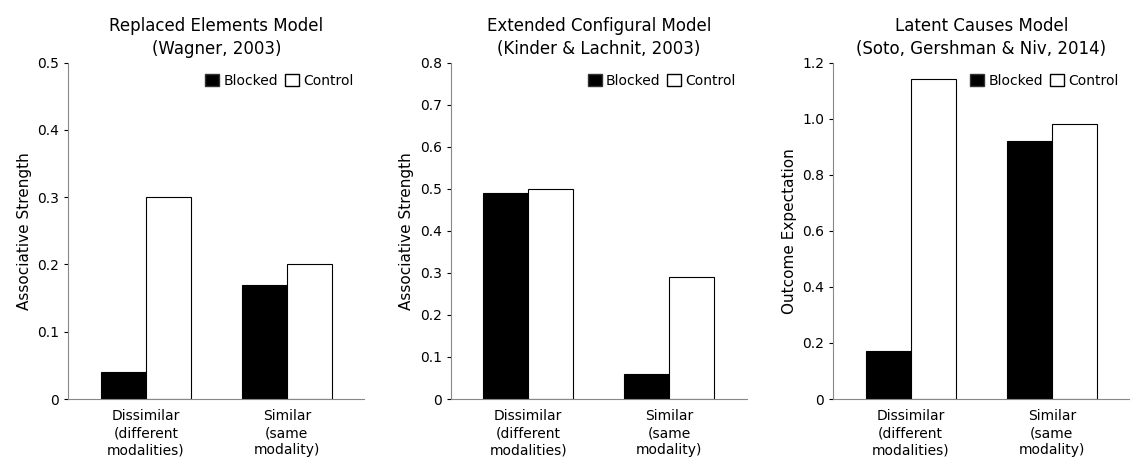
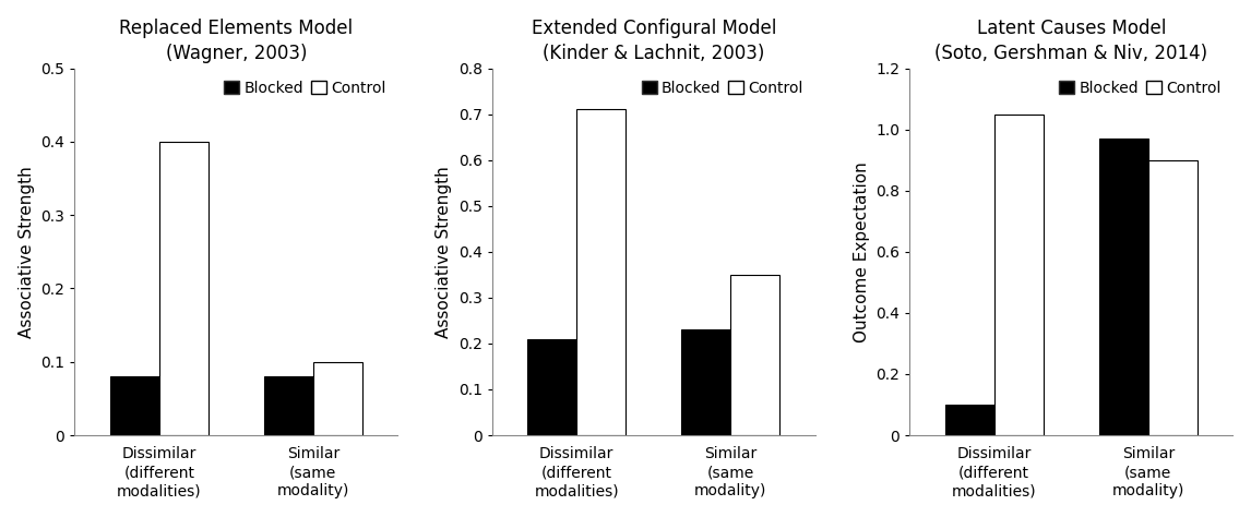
Replaced Elements Model (Wagner, 2003)/Blocked/Dissimilar (different modalities): 0.04 -> 0.08
Replaced Elements Model (Wagner, 2003)/Control/Dissimilar (different modalities): 0.3 -> 0.4
Replaced Elements Model (Wagner, 2003)/Blocked/Similar (same modality): 0.17 -> 0.08
Replaced Elements Model (Wagner, 2003)/Control/Similar (same modality): 0.2 -> 0.1
Extended Configural Model (Kinder & Lachnit, 2003)/Blocked/Dissimilar (different modalities): 0.49 -> 0.21
Extended Configural Model (Kinder & Lachnit, 2003)/Control/Dissimilar (different modalities): 0.50 -> 0.71
Extended Configural Model (Kinder & Lachnit, 2003)/Blocked/Similar (same modality): 0.06 -> 0.23
Extended Configural Model (Kinder & Lachnit, 2003)/Control/Similar (same modality): 0.29 -> 0.35
Latent Causes Model (Soto, Gershman & Niv, 2014)/Blocked/Dissimilar (different modalities): 0.17 -> 0.10
Latent Causes Model (Soto, Gershman & Niv, 2014)/Control/Dissimilar (different modalities): 1.14 -> 1.05
Latent Causes Model (Soto, Gershman & Niv, 2014)/Blocked/Similar (same modality): 0.92 -> 0.97
Latent Causes Model (Soto, Gershman & Niv, 2014)/Control/Similar (same modality): 0.98 -> 0.90
